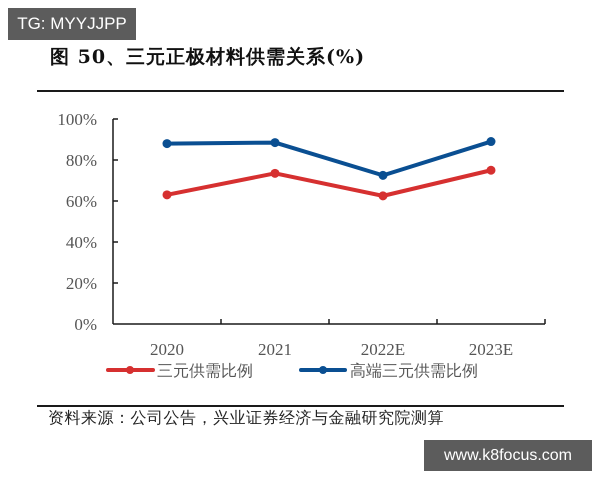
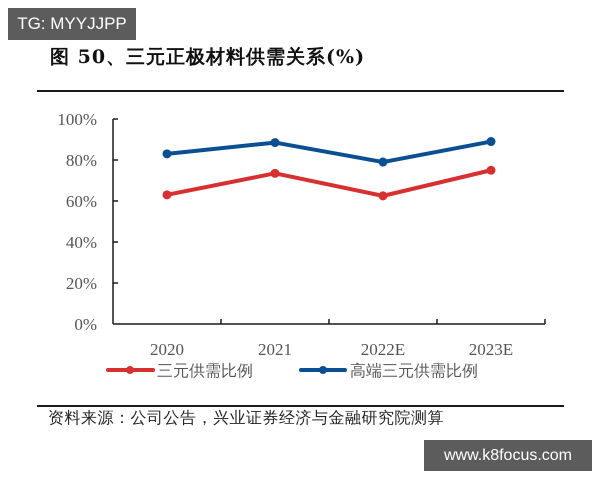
高端三元供需比例/2020: 88% -> 83%
高端三元供需比例/2022E: 72% -> 79%
